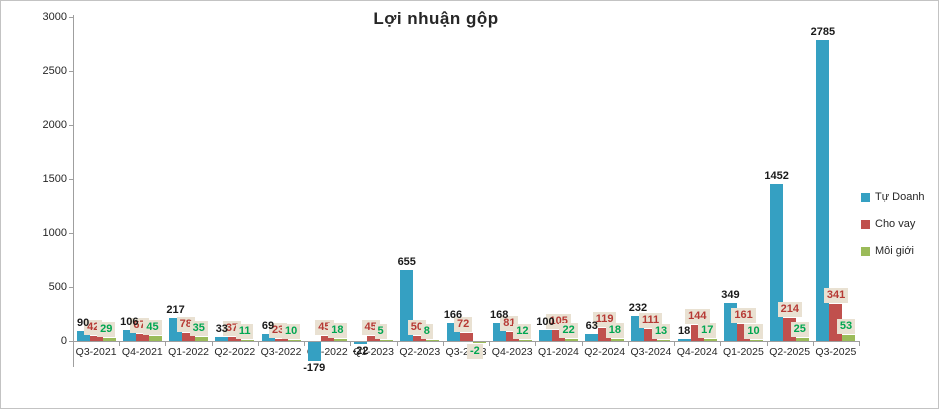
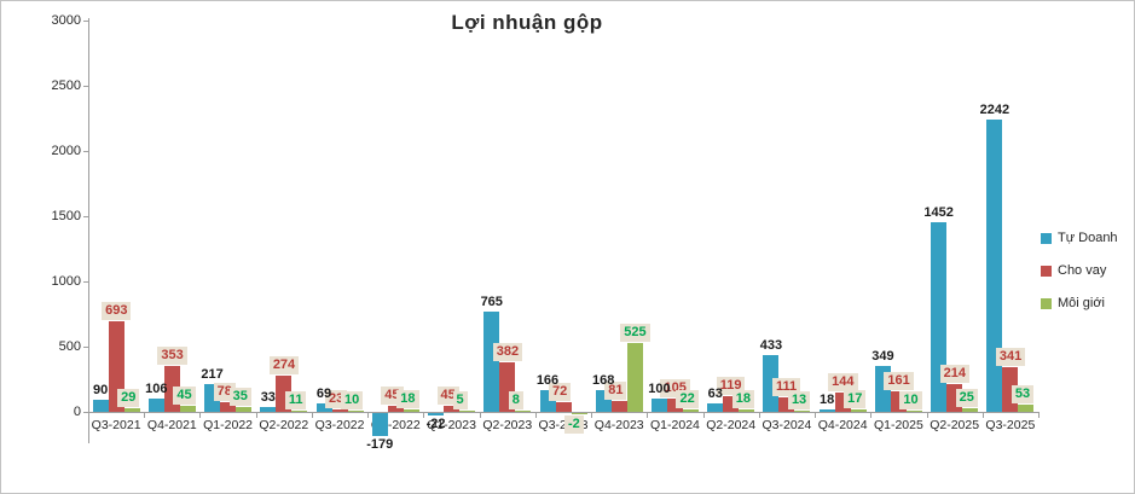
Cho vay/Q3-2021: 42 -> 693
Cho vay/Q4-2021: 67 -> 353
Cho vay/Q2-2022: 37 -> 274
Tự Doanh/Q2-2023: 655 -> 765
Cho vay/Q2-2023: 50 -> 382
Môi giới/Q4-2023: 12 -> 525
Tự Doanh/Q3-2024: 232 -> 433
Tự Doanh/Q3-2025: 2785 -> 2242
